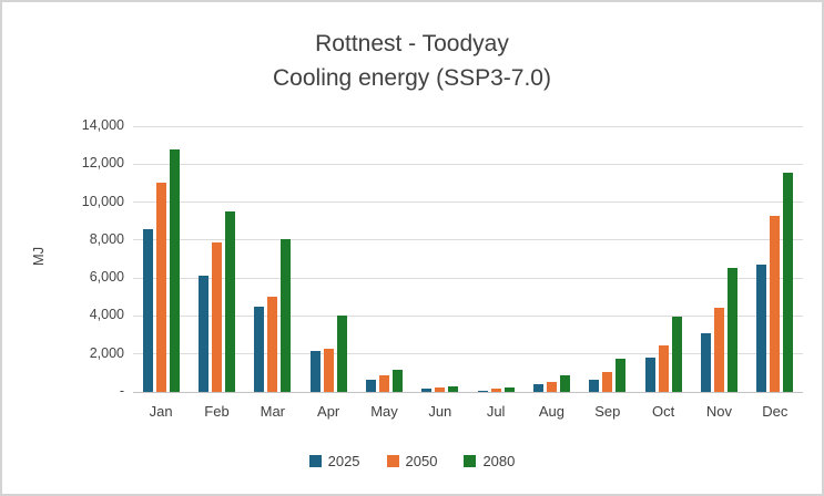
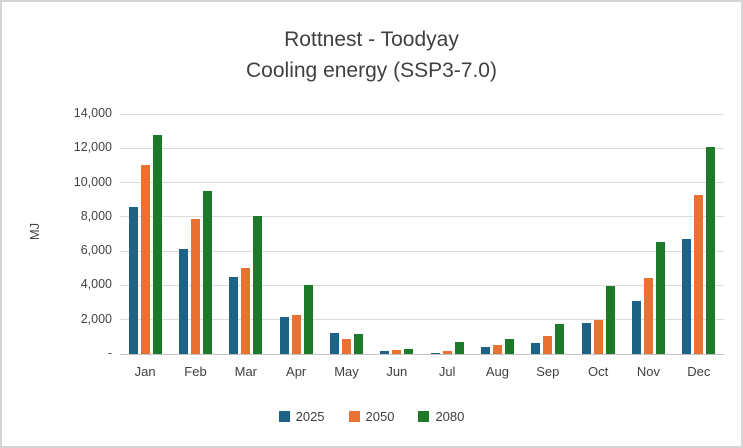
2025/May: 600 -> 1200
2080/Jul: 200 -> 700
2050/Oct: 2400 -> 2000
2080/Dec: 11500 -> 12100
